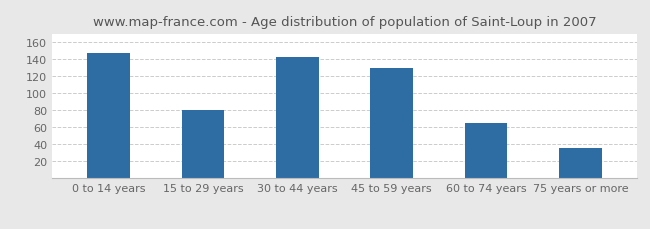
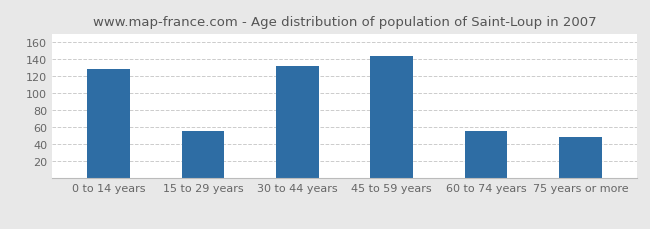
0 to 14 years: 147 -> 128
15 to 29 years: 80 -> 56
30 to 44 years: 143 -> 132
45 to 59 years: 130 -> 144
60 to 74 years: 65 -> 56
75 years or more: 36 -> 48
